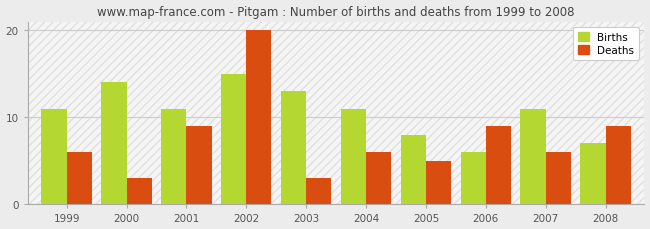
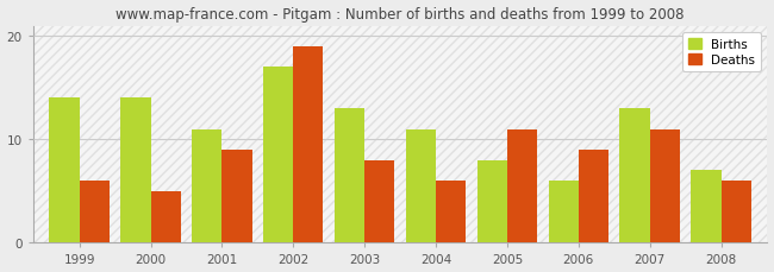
Births/1999: 11 -> 14
Deaths/2000: 3 -> 5
Births/2002: 15 -> 17
Deaths/2002: 20 -> 19
Deaths/2003: 3 -> 8
Deaths/2005: 5 -> 11
Births/2007: 11 -> 13
Deaths/2007: 6 -> 11
Deaths/2008: 9 -> 6
